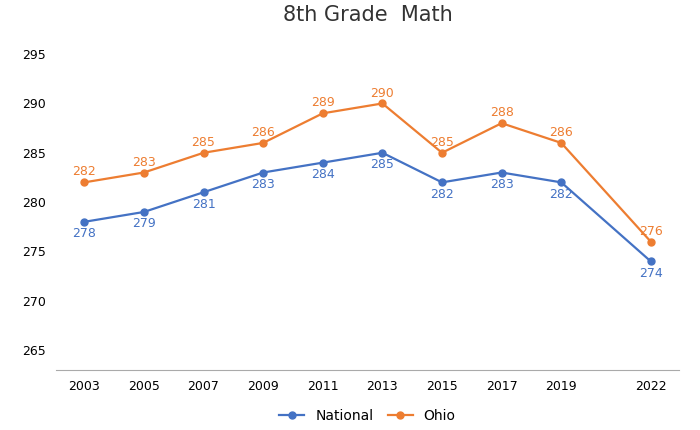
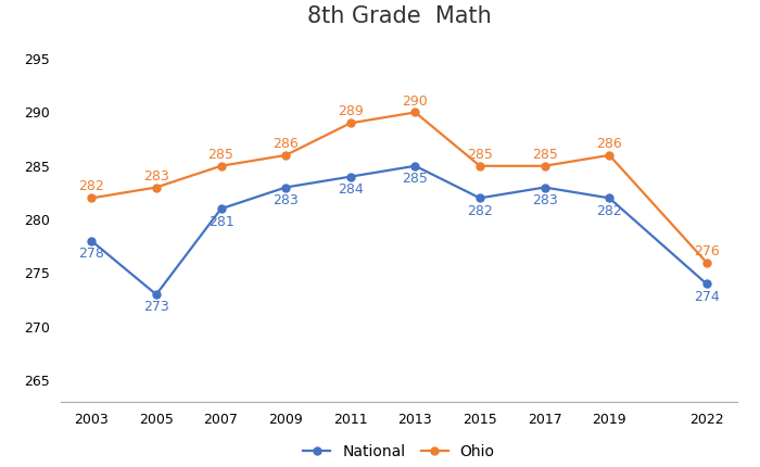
National/2005: 279 -> 273
Ohio/2017: 288 -> 285
